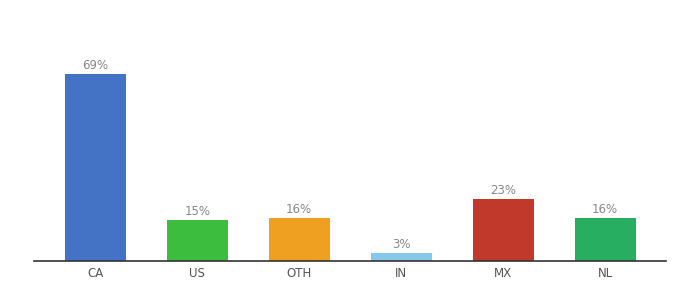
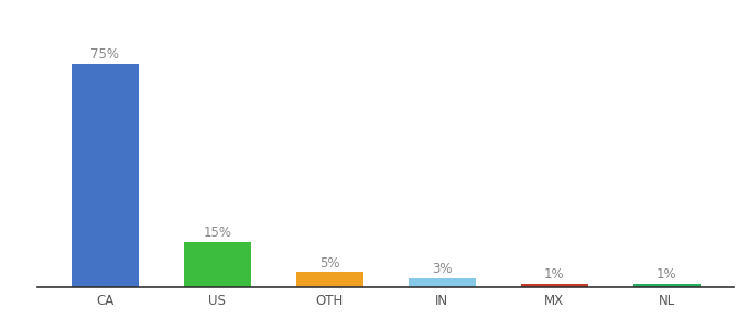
CA: 69% -> 75%
OTH: 16% -> 5%
MX: 23% -> 1%
NL: 16% -> 1%
